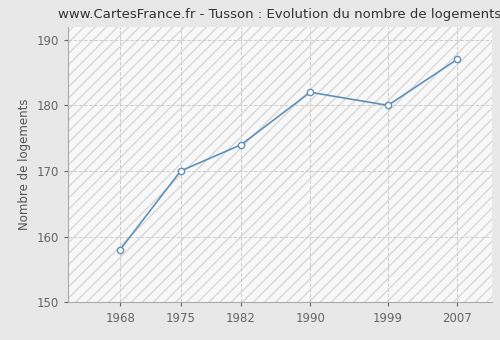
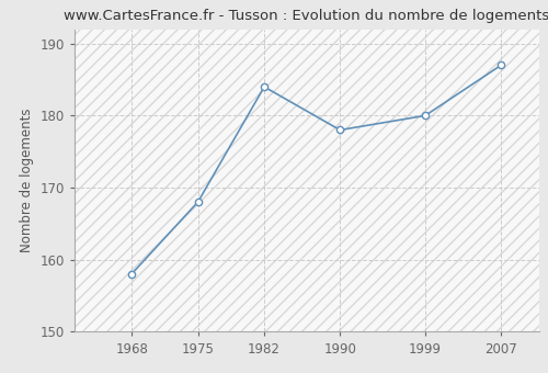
1975: 170 -> 168
1982: 174 -> 184
1990: 182 -> 178
